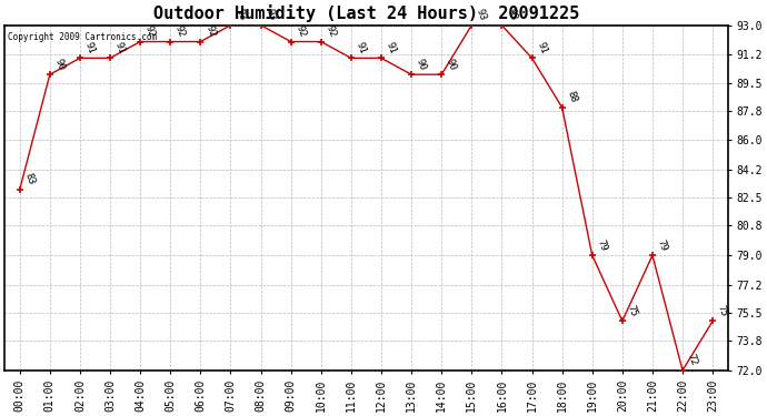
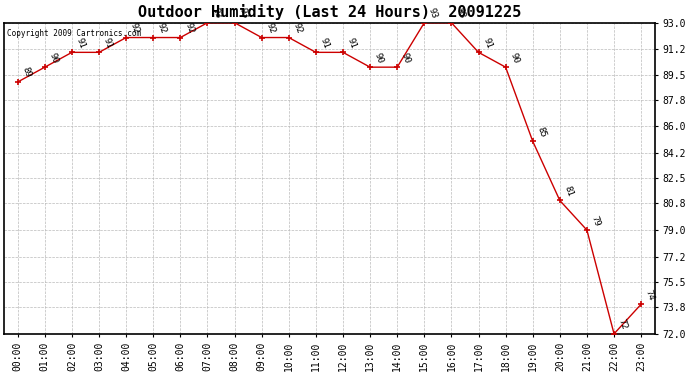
00:00: 83 -> 89
18:00: 88 -> 90
19:00: 79 -> 85
20:00: 75 -> 81
23:00: 75 -> 74
